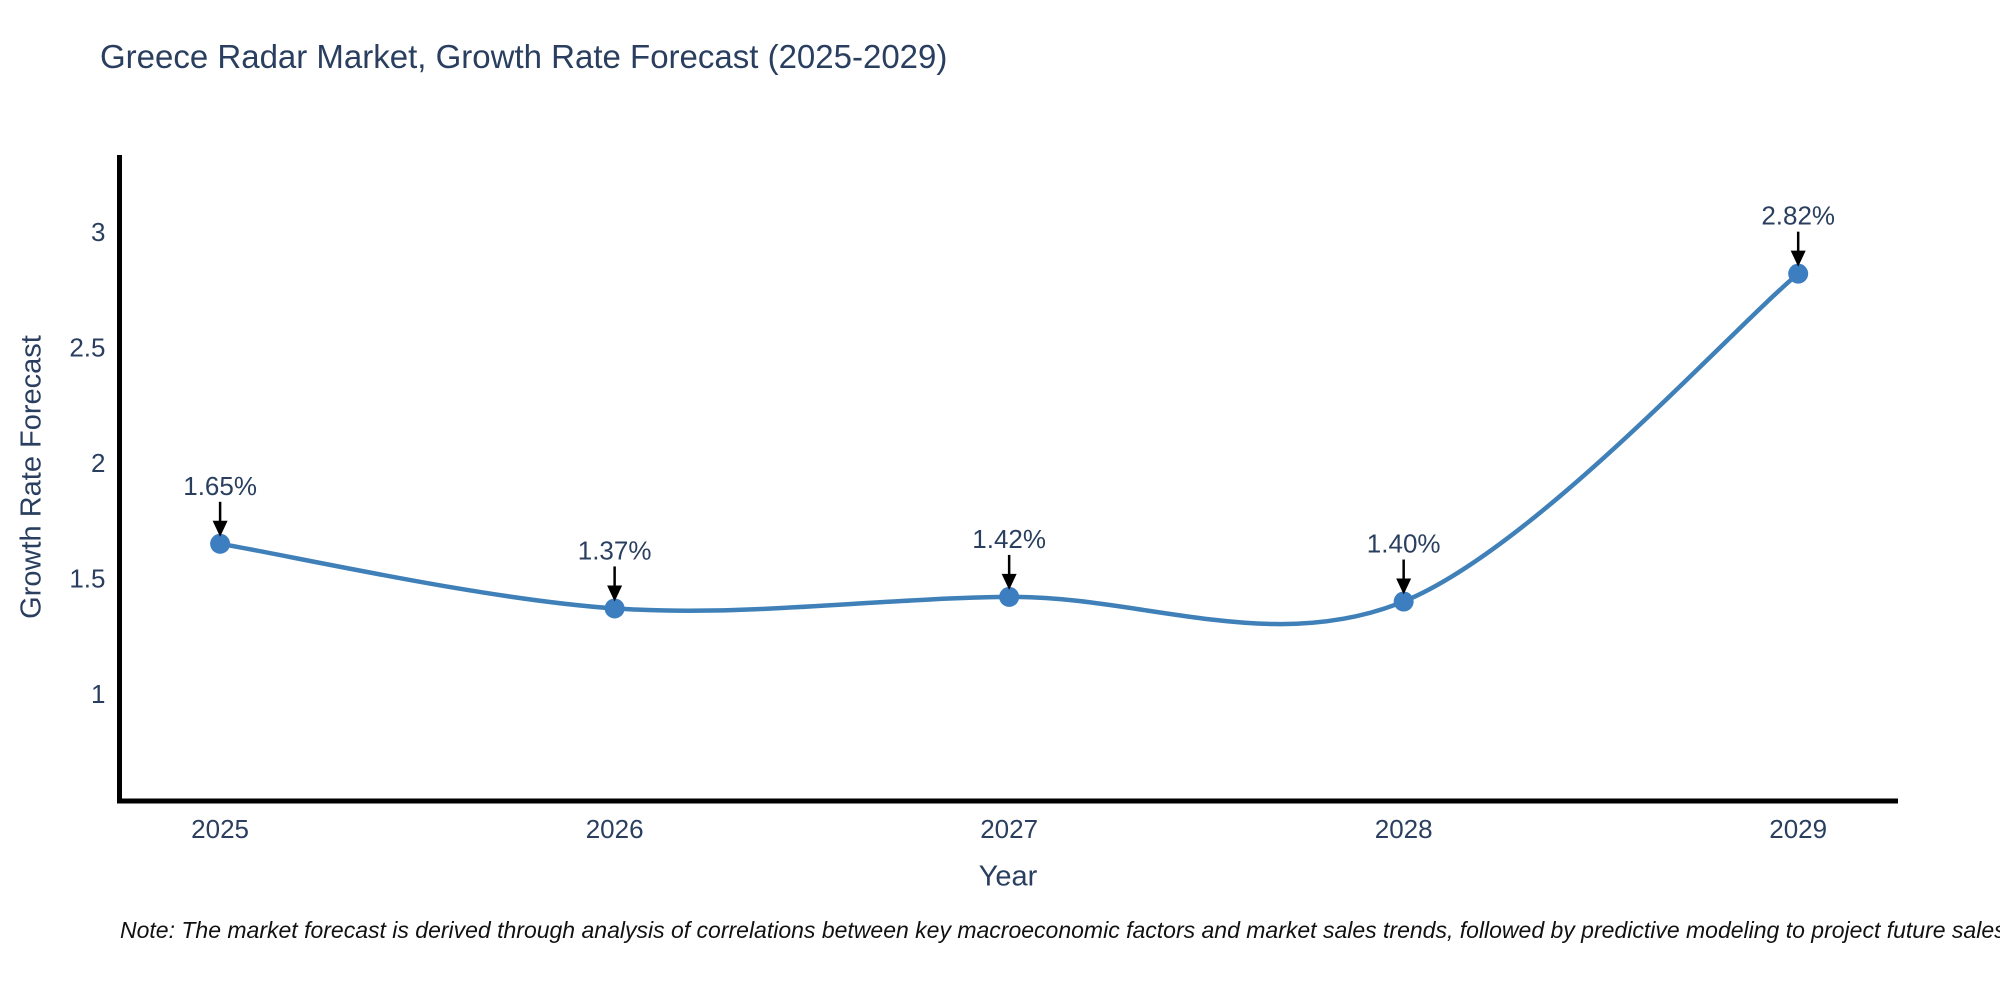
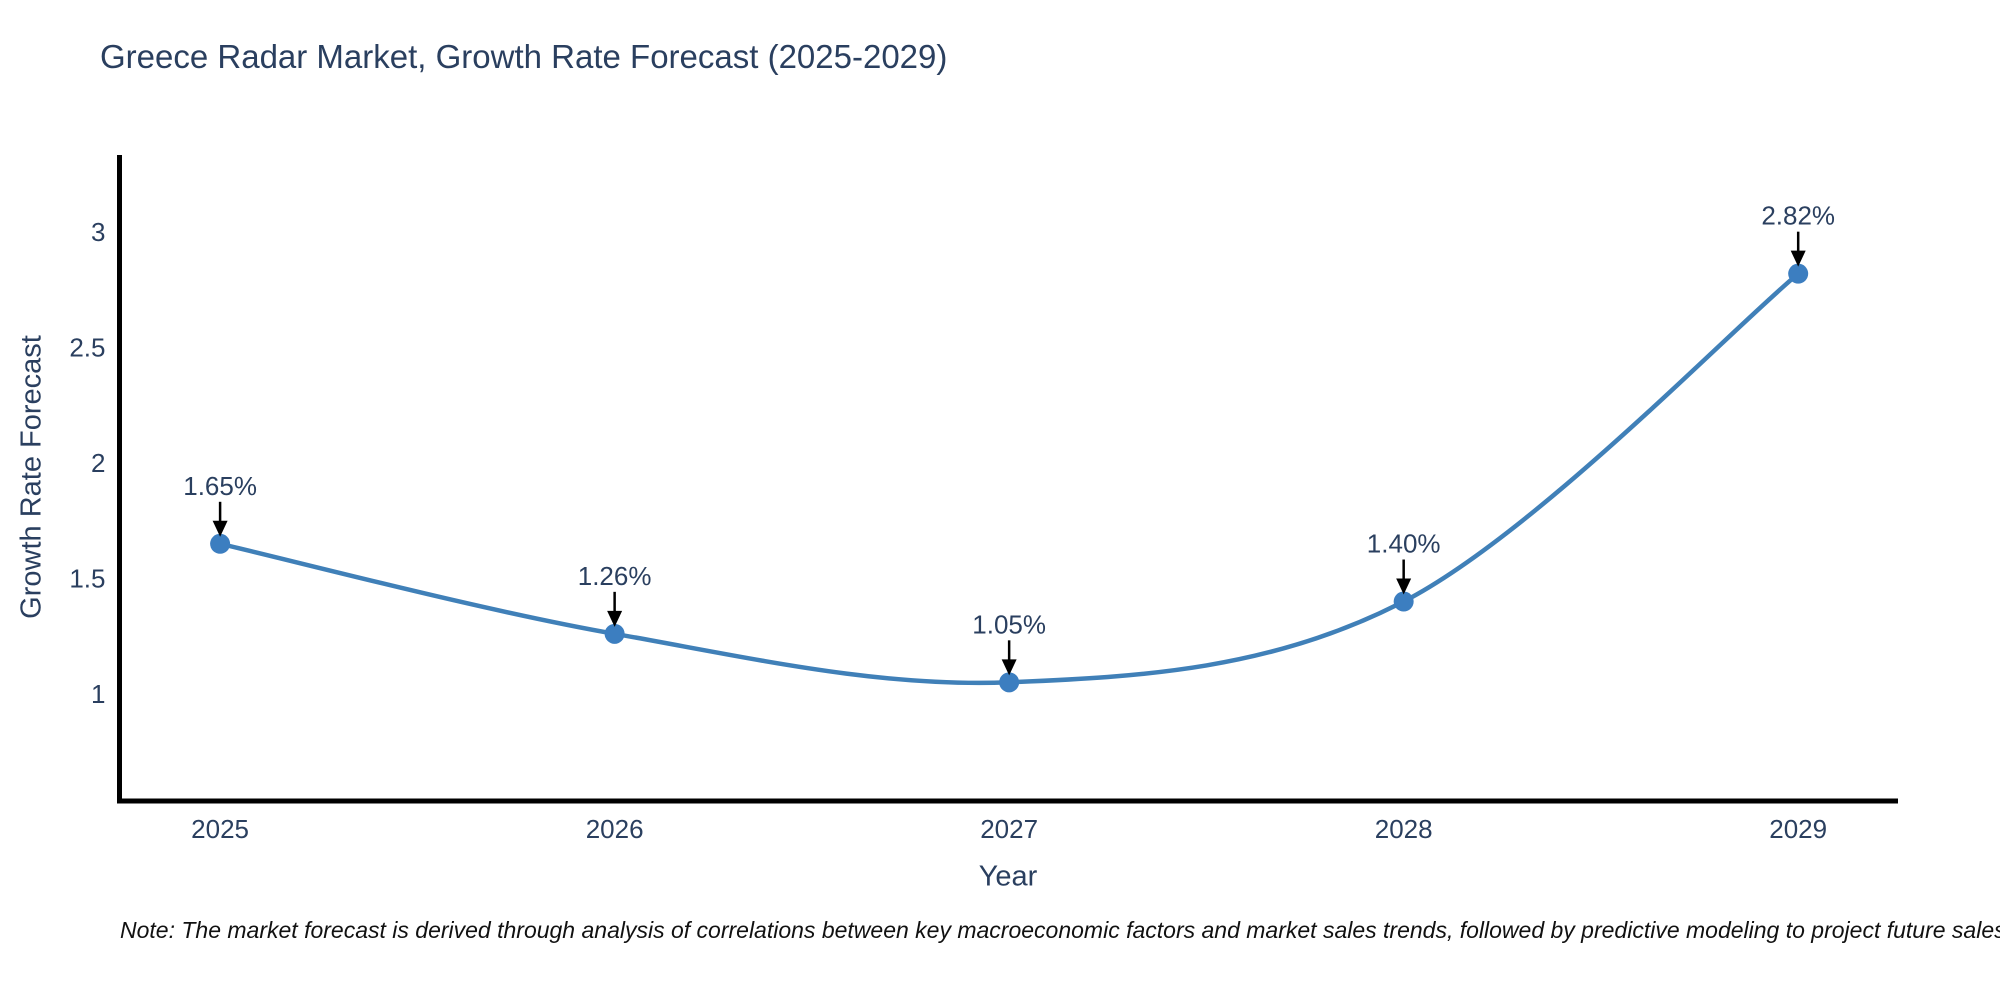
2026: 1.37% -> 1.26%
2027: 1.42% -> 1.05%
